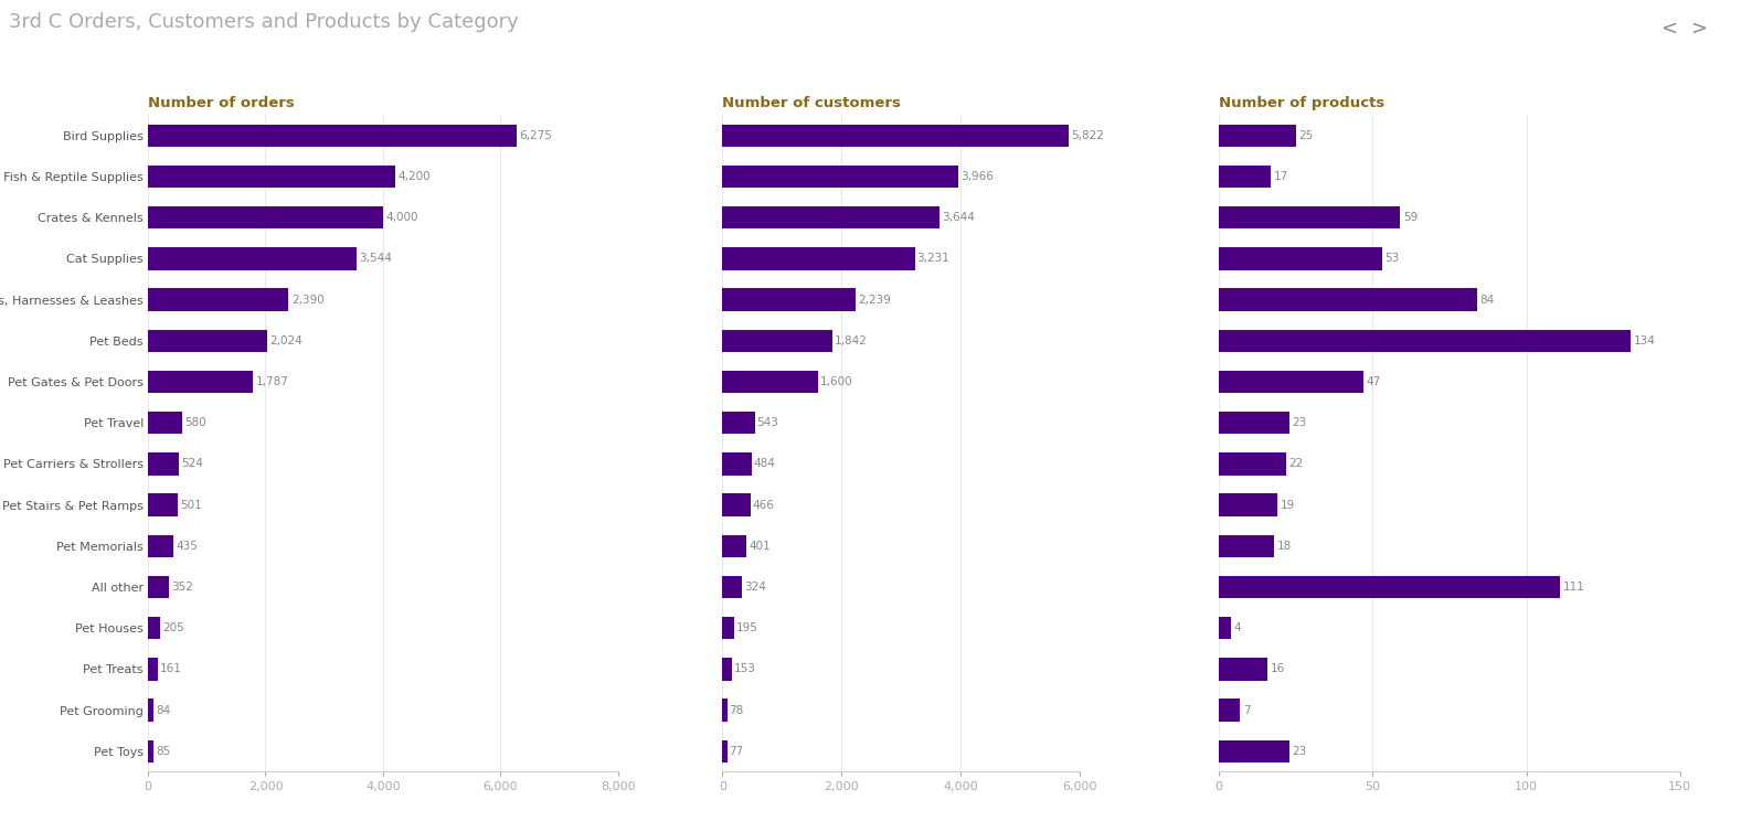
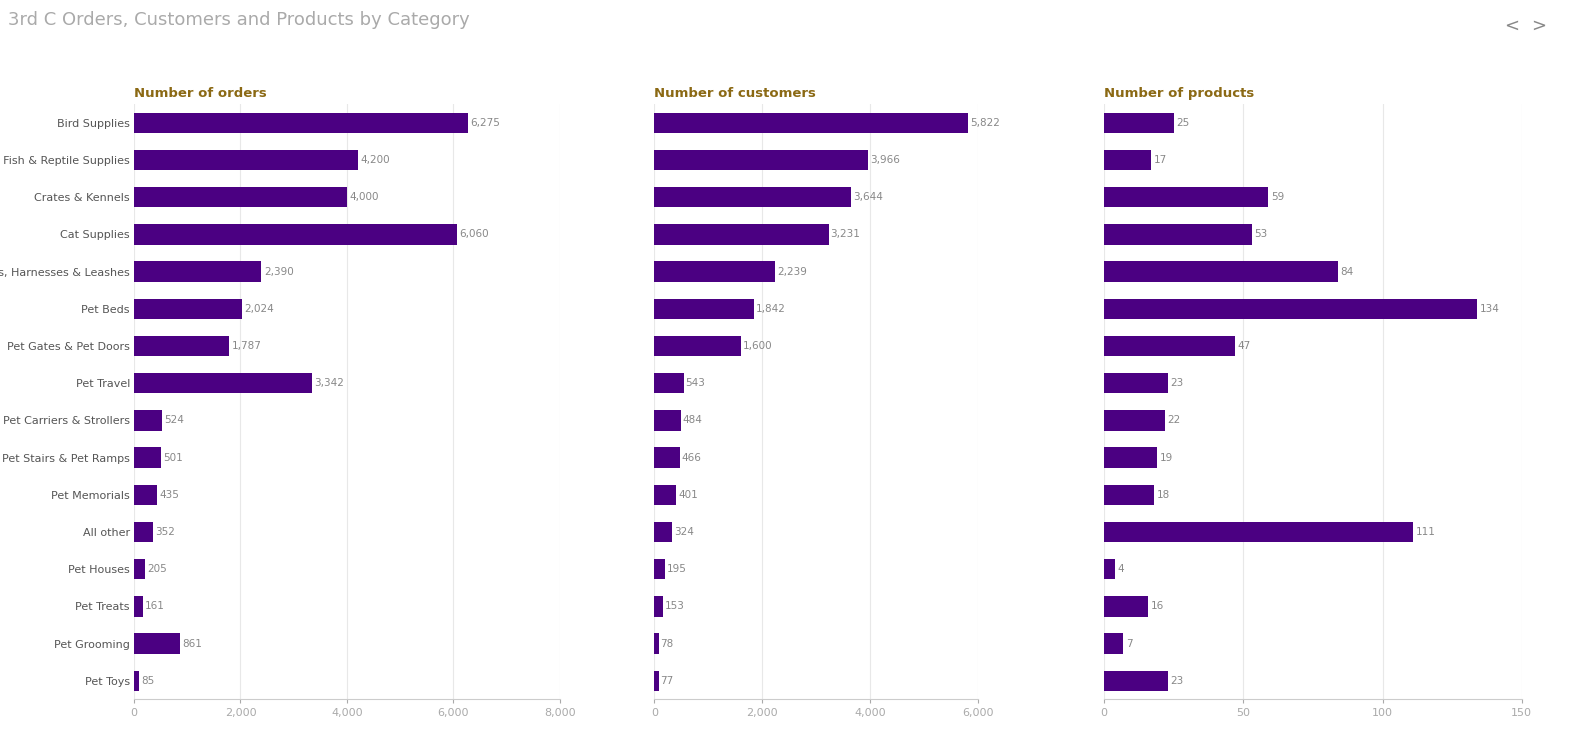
Number of orders/Cat Supplies: 3,544 -> 6,060
Number of orders/Pet Travel: 580 -> 3,342
Number of orders/Pet Grooming: 84 -> 861
